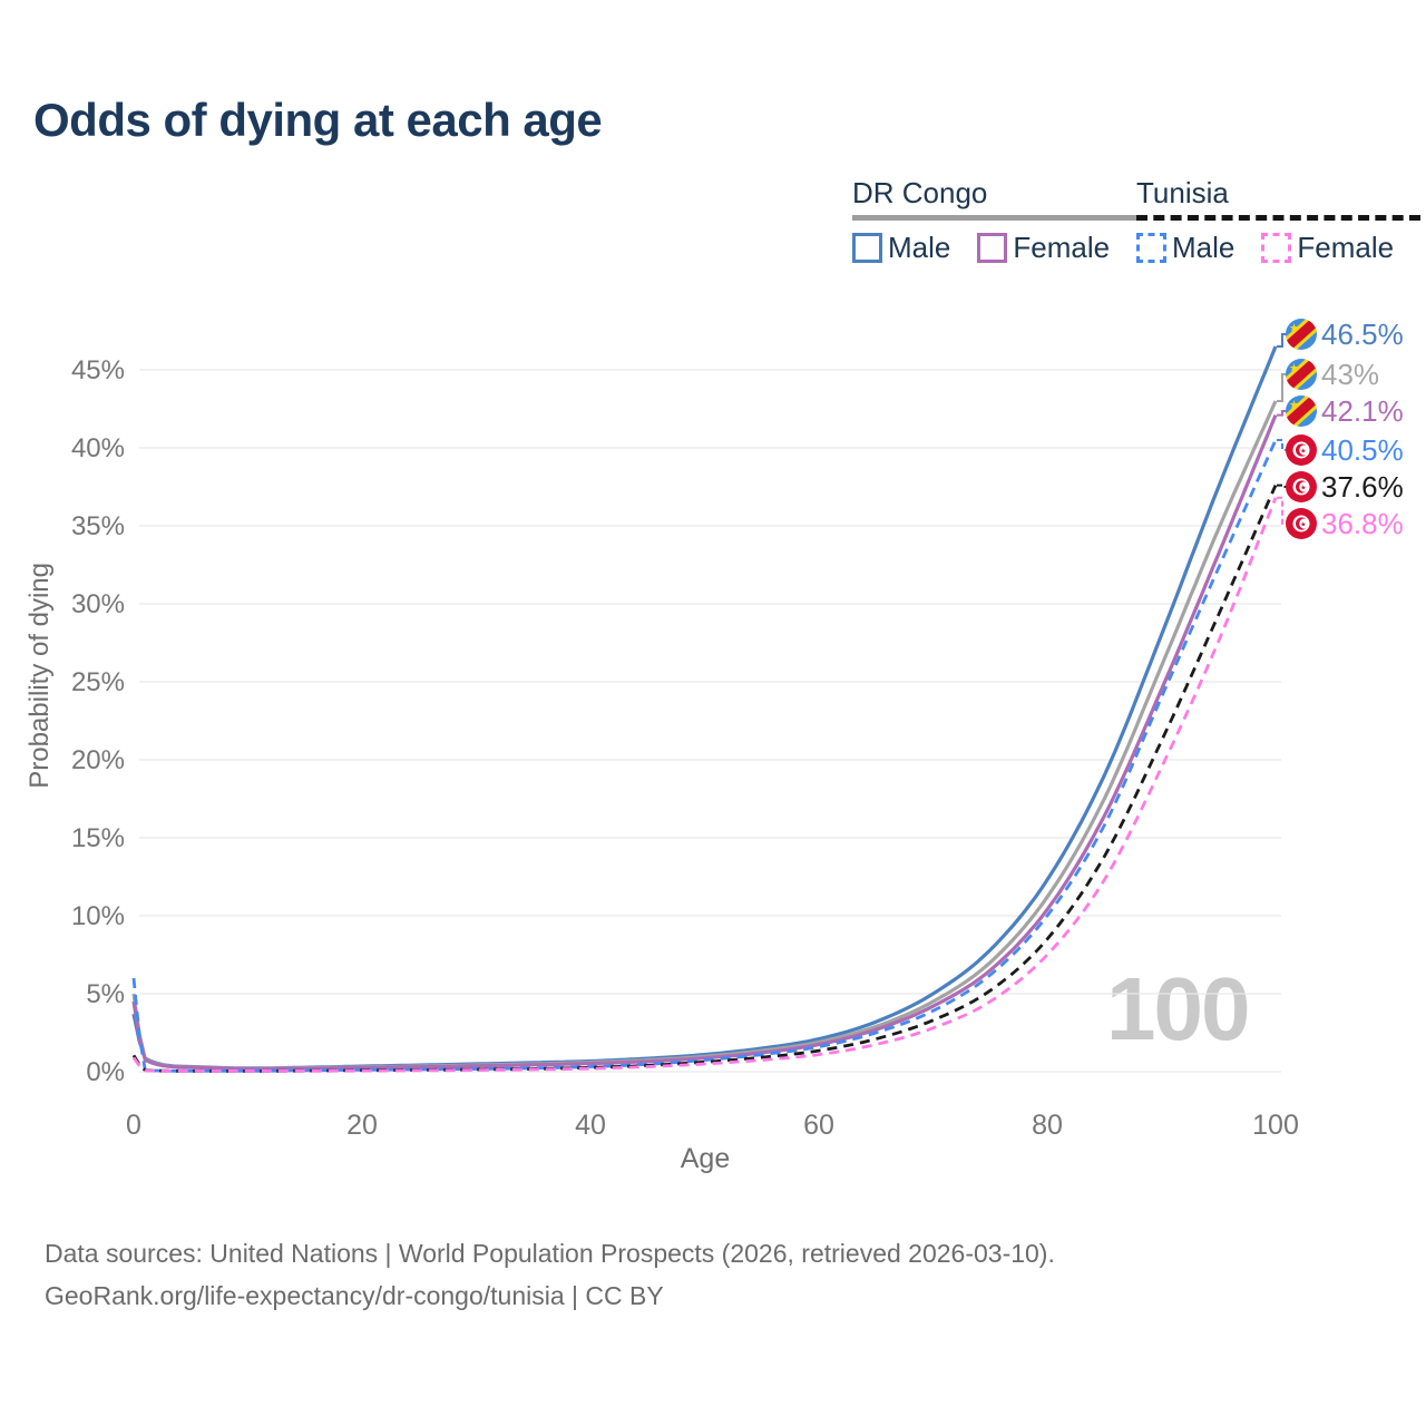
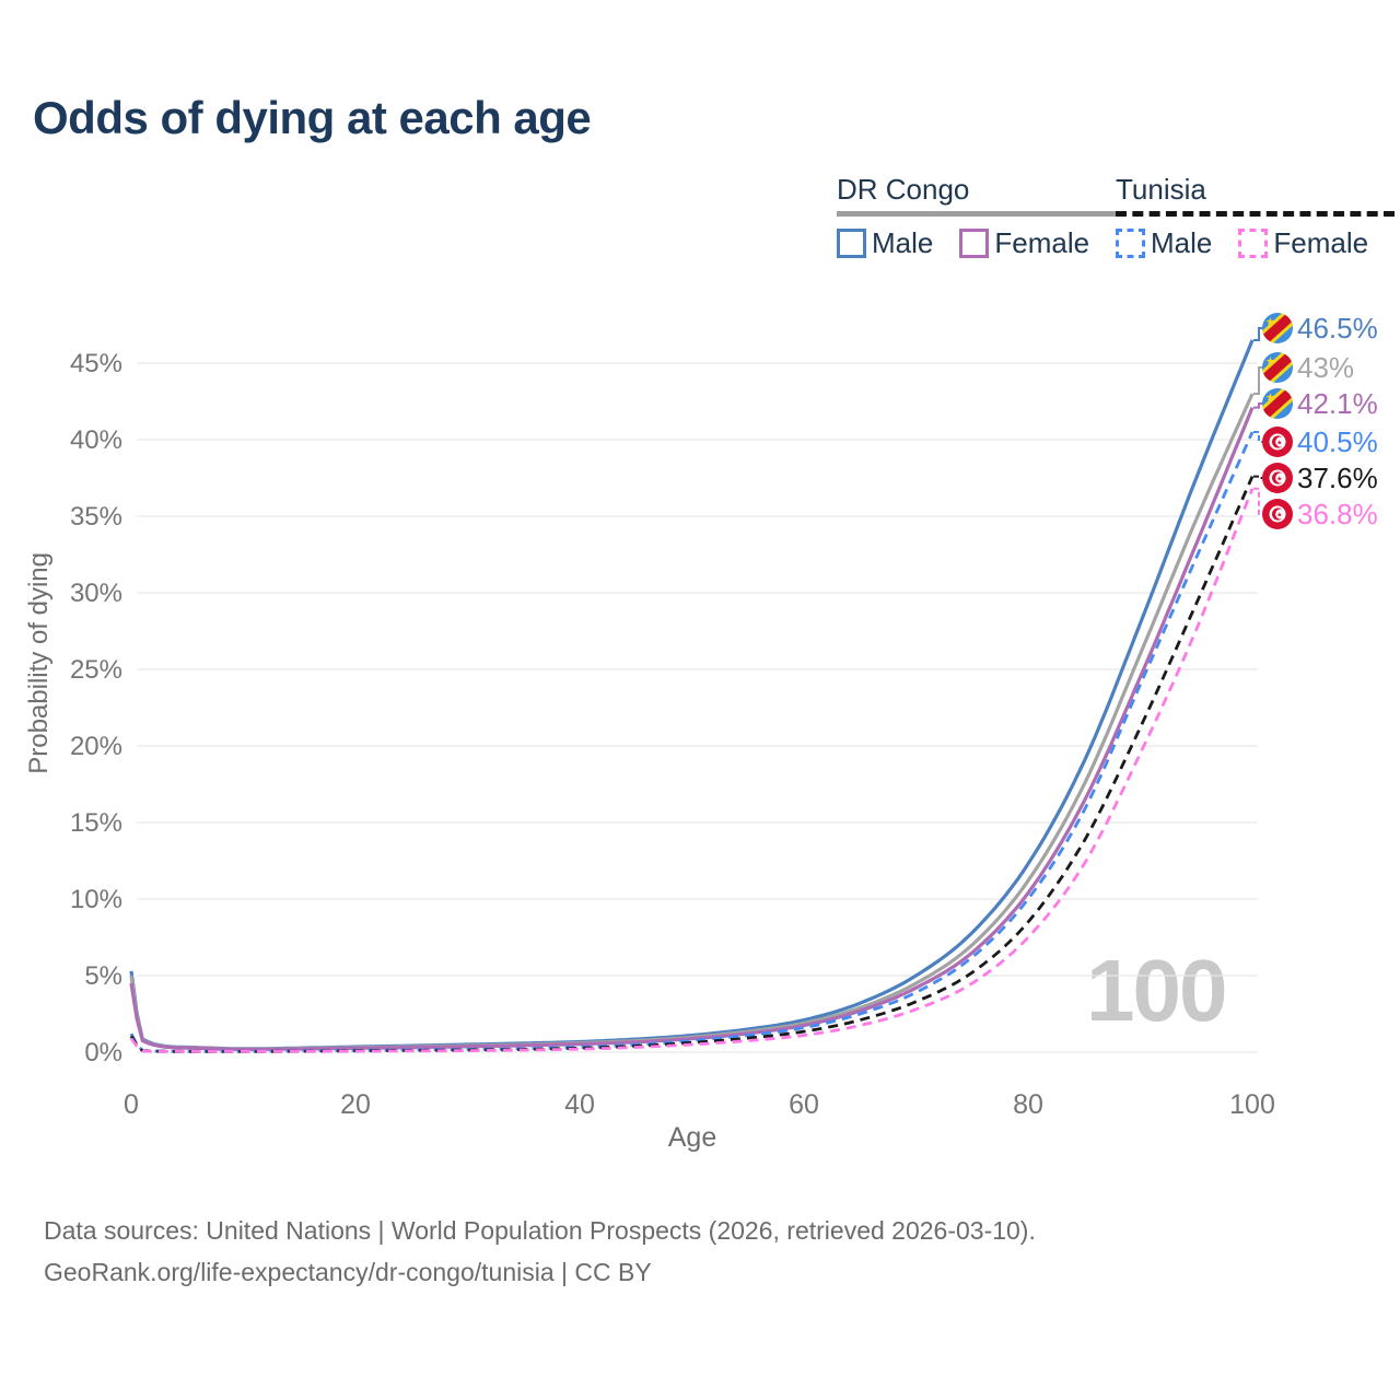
DR Congo Male/0: 3.7% -> 5.3%
Tunisia Male/0: 6.0% -> 1.2%
